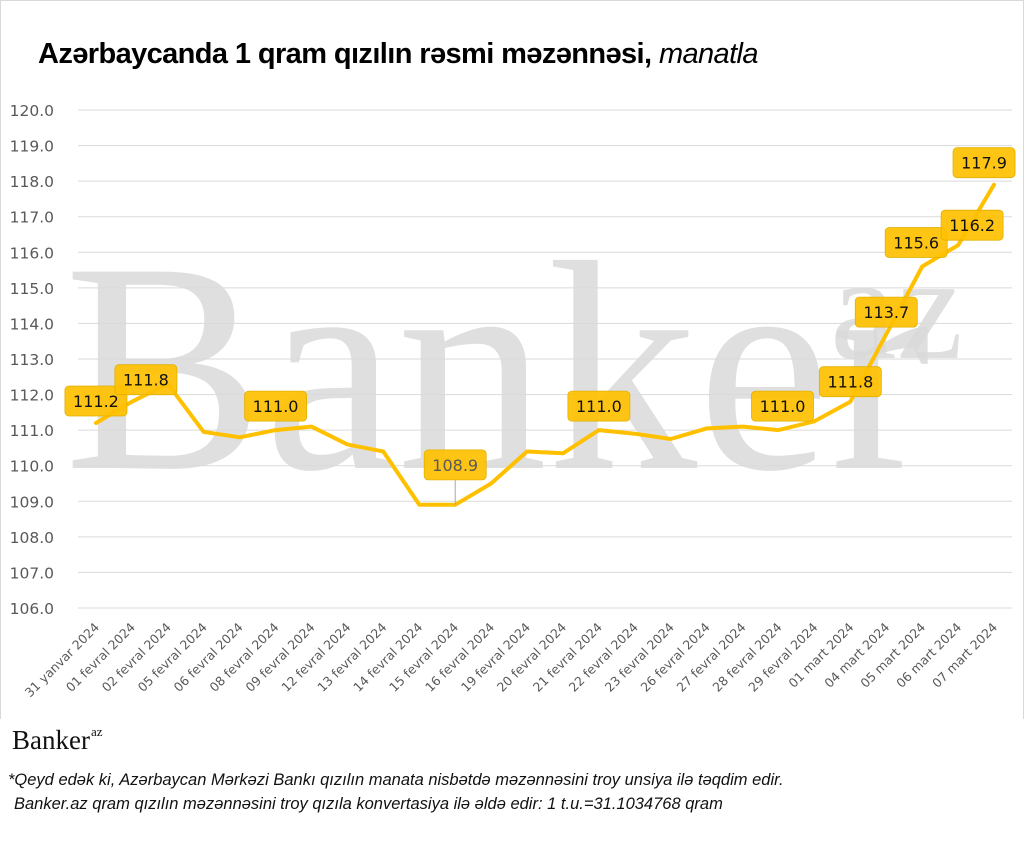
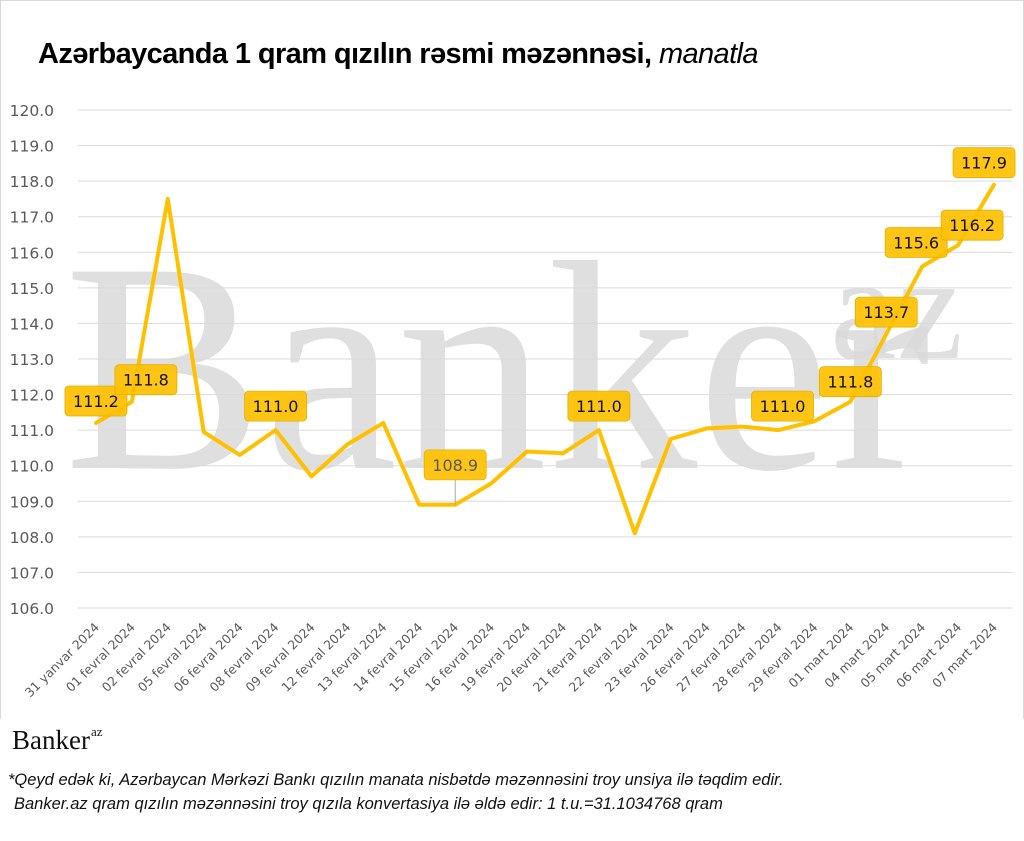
02 fevral 2024: 112.3 -> 117.5
06 fevral 2024: 110.8 -> 110.3
09 fevral 2024: 111.1 -> 109.7
13 fevral 2024: 110.4 -> 111.2
22 fevral 2024: 110.9 -> 108.1
